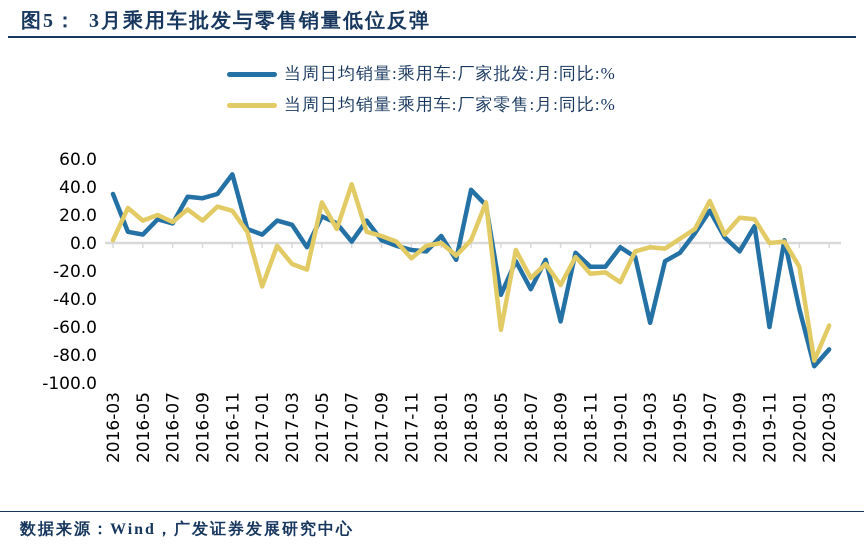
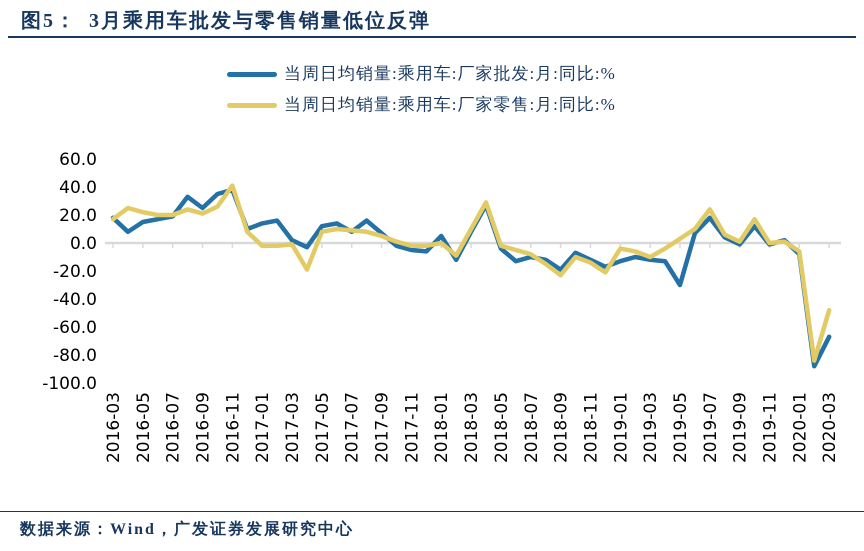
当周日均销量:乘用车:厂家批发:月:同比:%/2016-03: 35 -> 18
当周日均销量:乘用车:厂家零售:月:同比:%/2016-03: 2 -> 17
当周日均销量:乘用车:厂家批发:月:同比:%/2016-05: 6 -> 15
当周日均销量:乘用车:厂家零售:月:同比:%/2016-05: 16 -> 22
当周日均销量:乘用车:厂家批发:月:同比:%/2016-07: 14 -> 19
当周日均销量:乘用车:厂家零售:月:同比:%/2016-07: 15 -> 20
当周日均销量:乘用车:厂家批发:月:同比:%/2016-09: 32 -> 25
当周日均销量:乘用车:厂家零售:月:同比:%/2016-09: 16 -> 21
当周日均销量:乘用车:厂家批发:月:同比:%/2016-11: 49 -> 38
当周日均销量:乘用车:厂家零售:月:同比:%/2016-11: 23 -> 41
当周日均销量:乘用车:厂家批发:月:同比:%/2017-01: 6 -> 14
当周日均销量:乘用车:厂家零售:月:同比:%/2017-01: -31 -> -2
当周日均销量:乘用车:厂家批发:月:同比:%/2017-03: 13 -> 2
当周日均销量:乘用车:厂家零售:月:同比:%/2017-03: -15 -> -1
当周日均销量:乘用车:厂家批发:月:同比:%/2017-05: 19 -> 12
当周日均销量:乘用车:厂家零售:月:同比:%/2017-05: 29 -> 8
当周日均销量:乘用车:厂家批发:月:同比:%/2017-07: 1 -> 8
当周日均销量:乘用车:厂家零售:月:同比:%/2017-07: 42 -> 9
当周日均销量:乘用车:厂家批发:月:同比:%/2017-09: 2 -> 7
当周日均销量:乘用车:厂家零售:月:同比:%/2017-11: -11 -> -2
当周日均销量:乘用车:厂家批发:月:同比:%/2018-03: 38 -> 8
当周日均销量:乘用车:厂家零售:月:同比:%/2018-03: 2 -> 10
当周日均销量:乘用车:厂家批发:月:同比:%/2018-05: -37 -> -4
当周日均销量:乘用车:厂家零售:月:同比:%/2018-05: -62 -> -2
当周日均销量:乘用车:厂家批发:月:同比:%/2018-07: -33 -> -10
当周日均销量:乘用车:厂家零售:月:同比:%/2018-07: -25 -> -8
当周日均销量:乘用车:厂家批发:月:同比:%/2018-09: -56 -> -19
当周日均销量:乘用车:厂家零售:月:同比:%/2018-09: -30 -> -23
当周日均销量:乘用车:厂家批发:月:同比:%/2018-11: -17 -> -12
当周日均销量:乘用车:厂家零售:月:同比:%/2018-11: -22 -> -14
当周日均销量:乘用车:厂家批发:月:同比:%/2019-01: -3 -> -13
当周日均销量:乘用车:厂家零售:月:同比:%/2019-01: -28 -> -4
当周日均销量:乘用车:厂家批发:月:同比:%/2019-03: -57 -> -12
当周日均销量:乘用车:厂家零售:月:同比:%/2019-03: -3 -> -10
当周日均销量:乘用车:厂家批发:月:同比:%/2019-05: -7 -> -30
当周日均销量:乘用车:厂家批发:月:同比:%/2019-07: 23 -> 18
当周日均销量:乘用车:厂家零售:月:同比:%/2019-07: 30 -> 24
当周日均销量:乘用车:厂家批发:月:同比:%/2019-09: -6 -> -1
当周日均销量:乘用车:厂家零售:月:同比:%/2019-09: 18 -> 1
当周日均销量:乘用车:厂家批发:月:同比:%/2019-11: -60 -> -1
当周日均销量:乘用车:厂家批发:月:同比:%/2020-01: -47 -> -8
当周日均销量:乘用车:厂家零售:月:同比:%/2020-01: -17 -> -6
当周日均销量:乘用车:厂家批发:月:同比:%/2020-03: -76 -> -67
当周日均销量:乘用车:厂家零售:月:同比:%/2020-03: -59 -> -48
